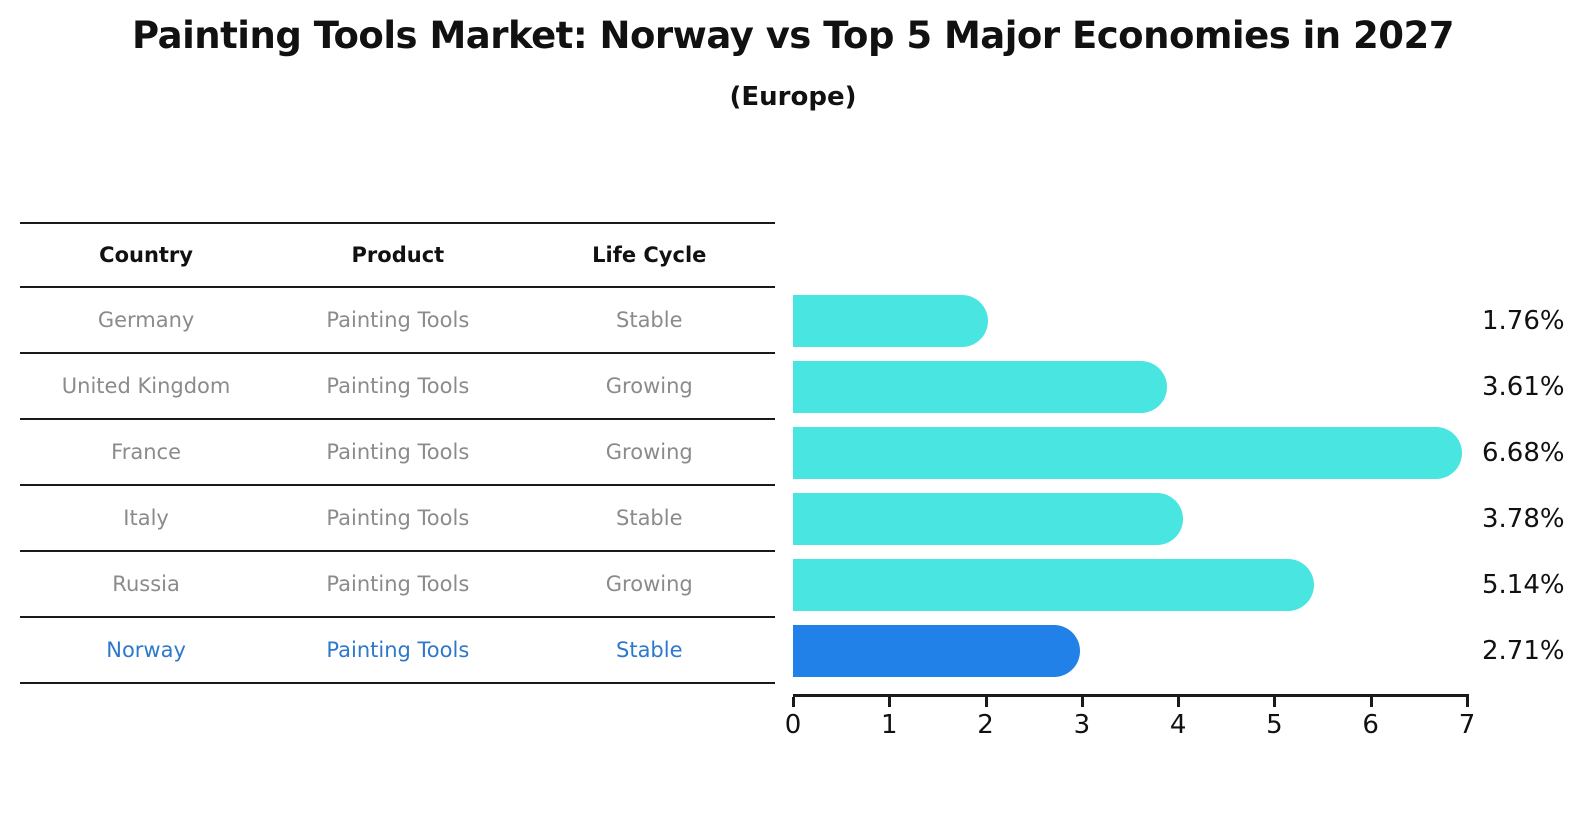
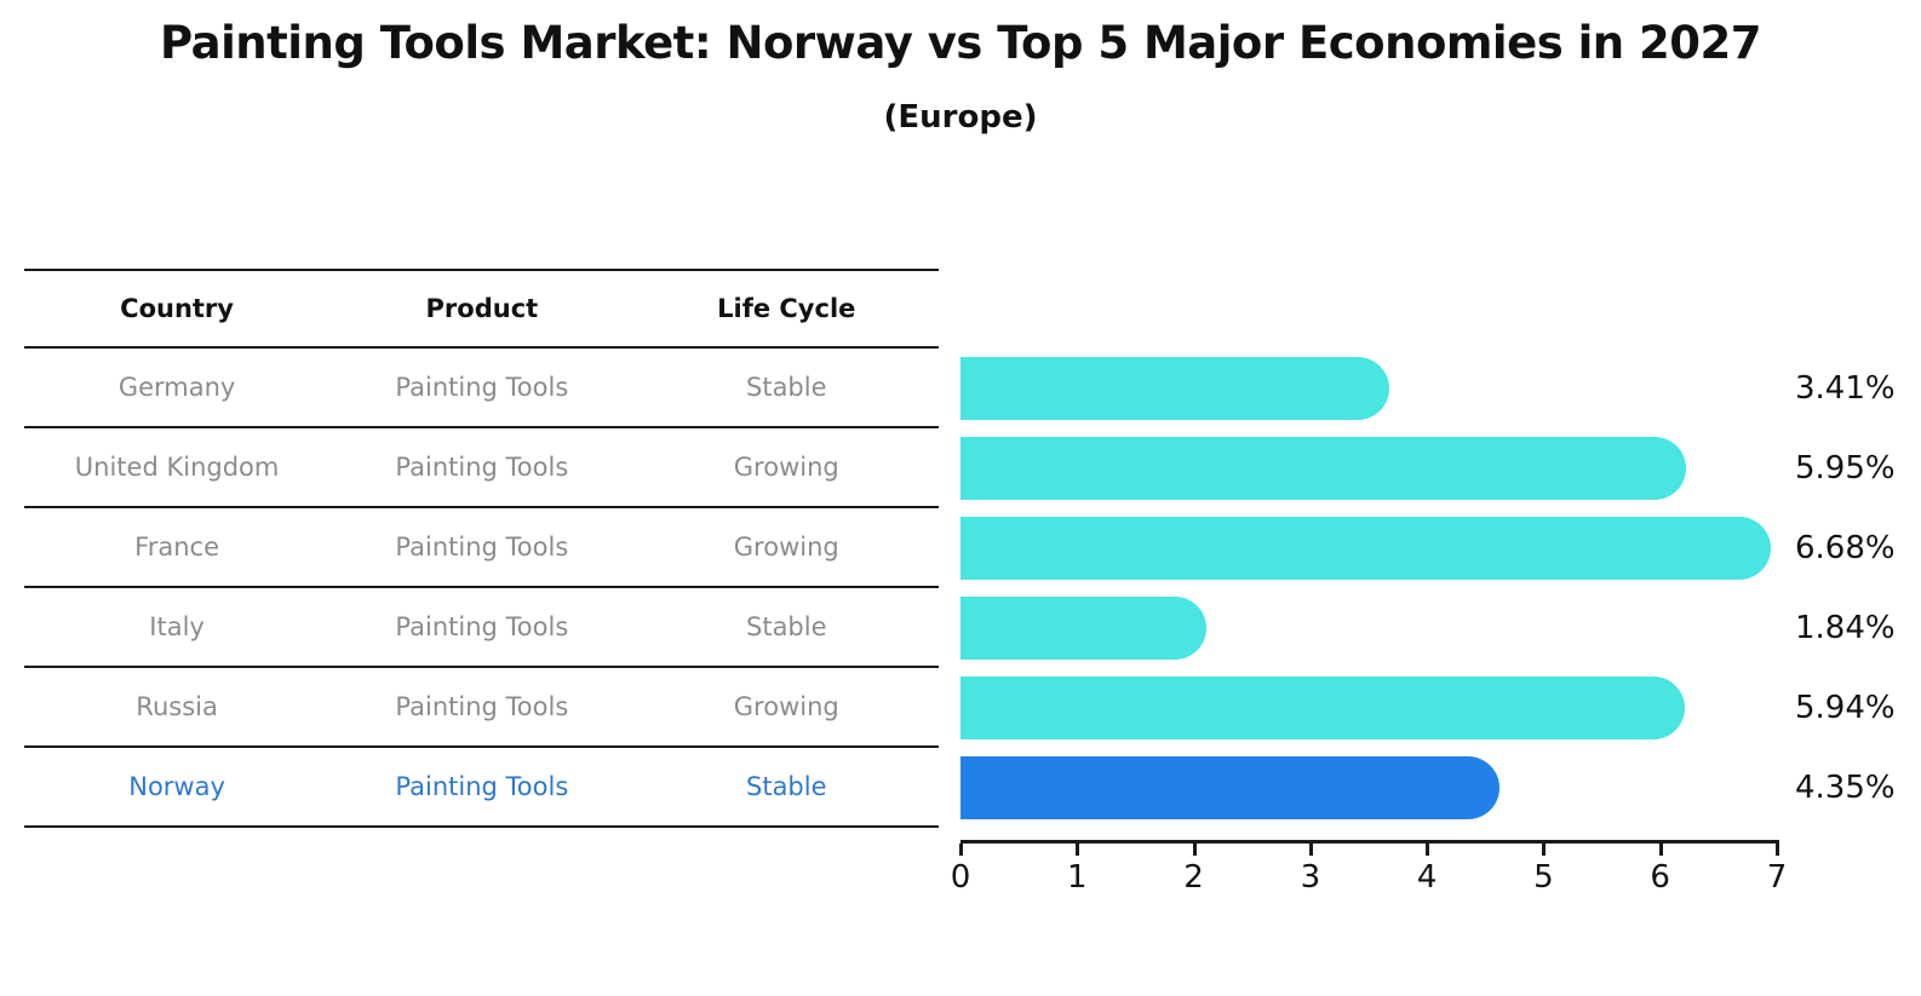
Germany: 1.76% -> 3.41%
United Kingdom: 3.61% -> 5.95%
Italy: 3.78% -> 1.84%
Russia: 5.14% -> 5.94%
Norway: 2.71% -> 4.35%
